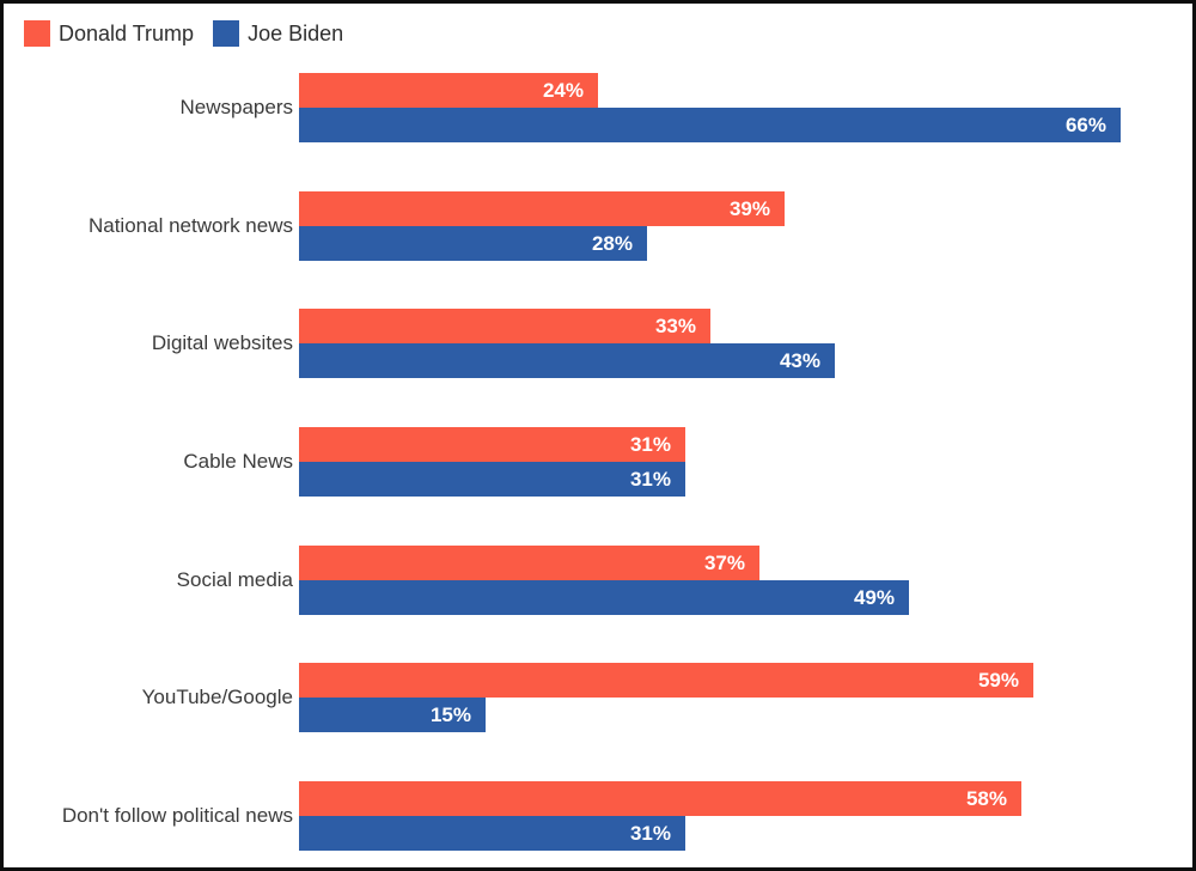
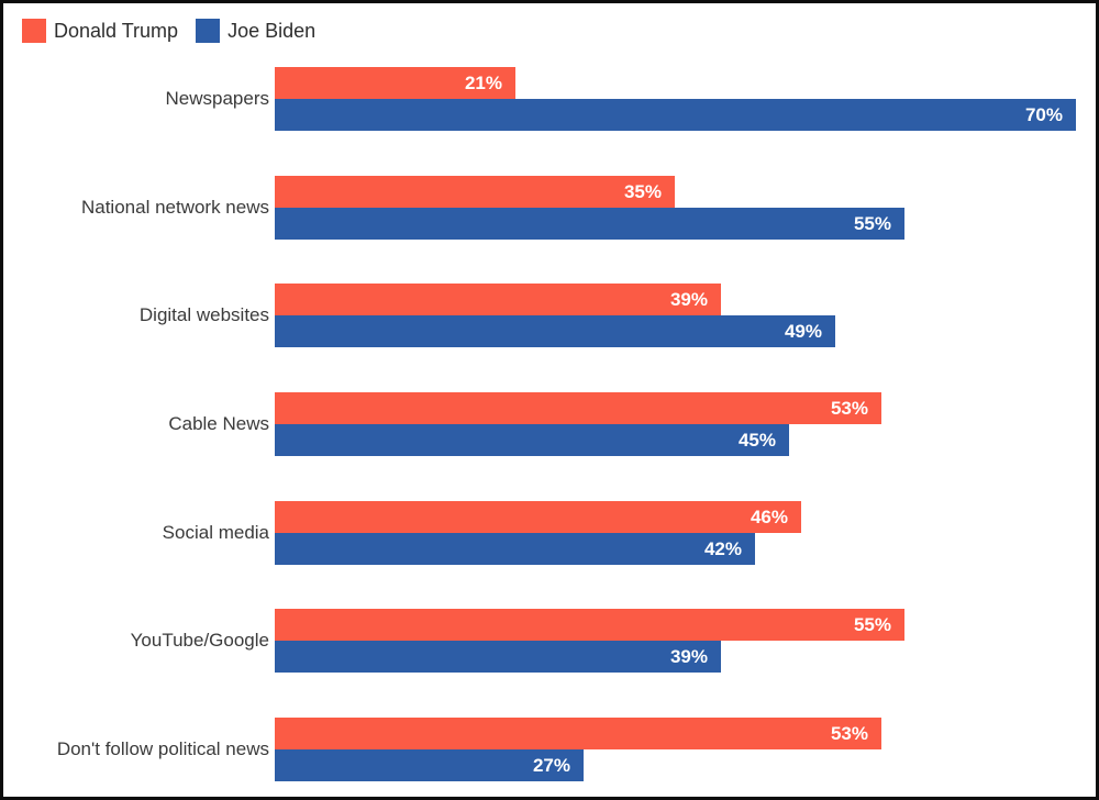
Donald Trump/Newspapers: 24% -> 21%
Joe Biden/Newspapers: 66% -> 70%
Donald Trump/National network news: 39% -> 35%
Joe Biden/National network news: 28% -> 55%
Donald Trump/Digital websites: 33% -> 39%
Joe Biden/Digital websites: 43% -> 49%
Donald Trump/Cable News: 31% -> 53%
Joe Biden/Cable News: 31% -> 45%
Donald Trump/Social media: 37% -> 46%
Joe Biden/Social media: 49% -> 42%
Donald Trump/YouTube/Google: 59% -> 55%
Joe Biden/YouTube/Google: 15% -> 39%
Donald Trump/Don't follow political news: 58% -> 53%
Joe Biden/Don't follow political news: 31% -> 27%
